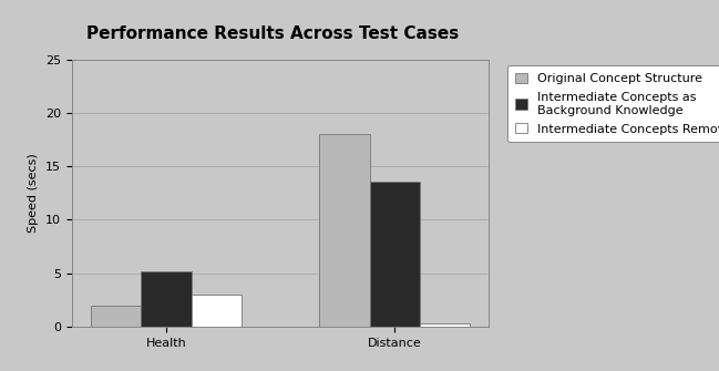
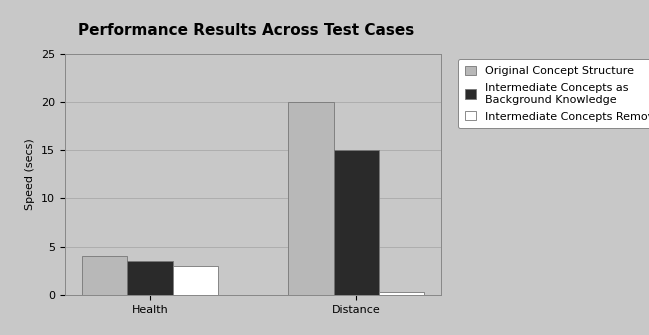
Original Concept Structure/Health: 2 -> 4
Intermediate Concepts as Background Knowledge/Health: 5.2 -> 3.5
Original Concept Structure/Distance: 18 -> 20
Intermediate Concepts as Background Knowledge/Distance: 13.6 -> 15.0
